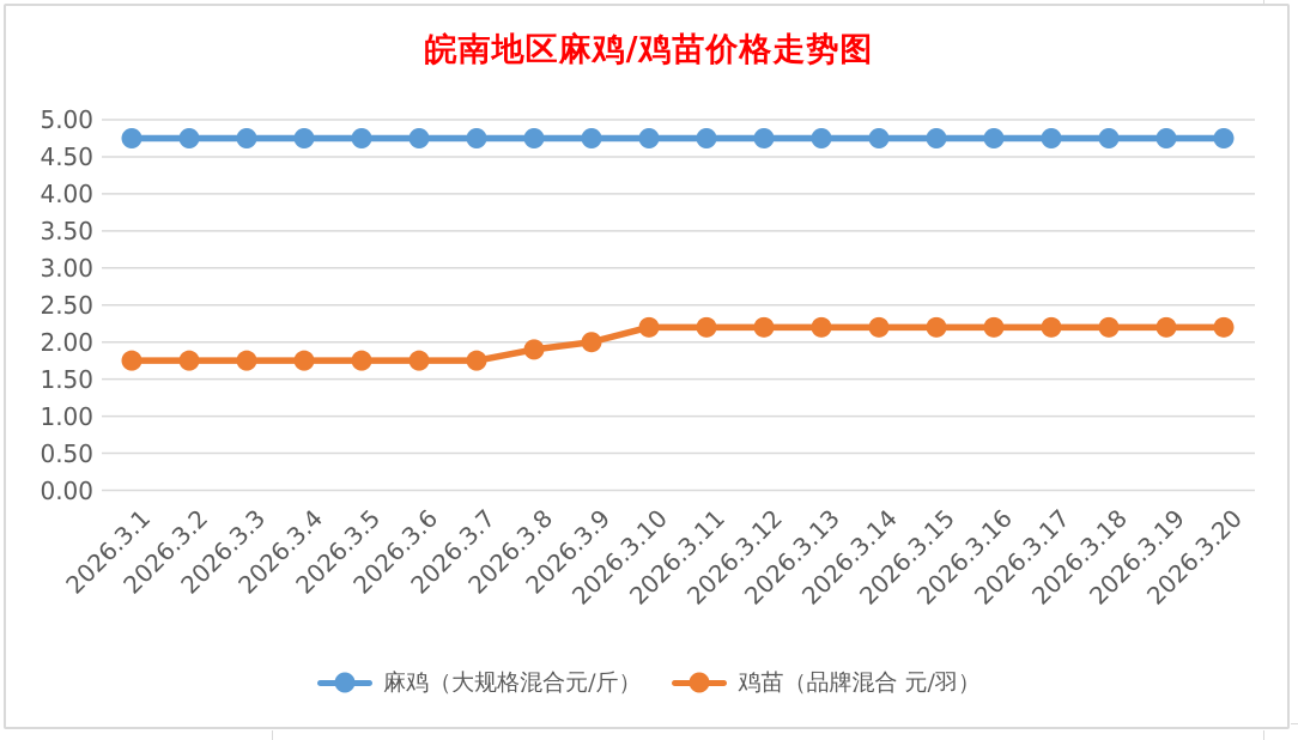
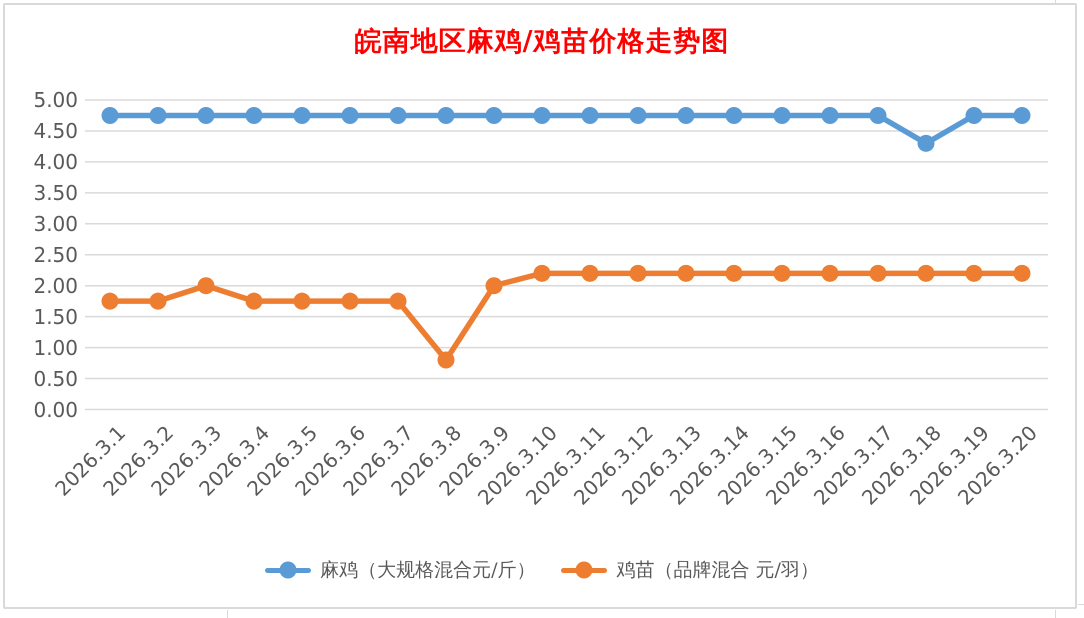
鸡苗（品牌混合 元/羽）/2026.3.3: 1.8 -> 2.0
鸡苗（品牌混合 元/羽）/2026.3.8: 1.9 -> 0.8
麻鸡（大规格混合元/斤）/2026.3.18: 4.8 -> 4.3
